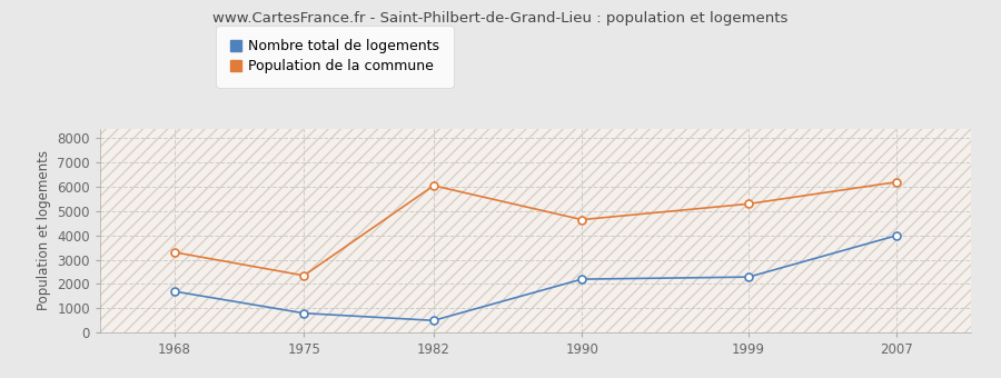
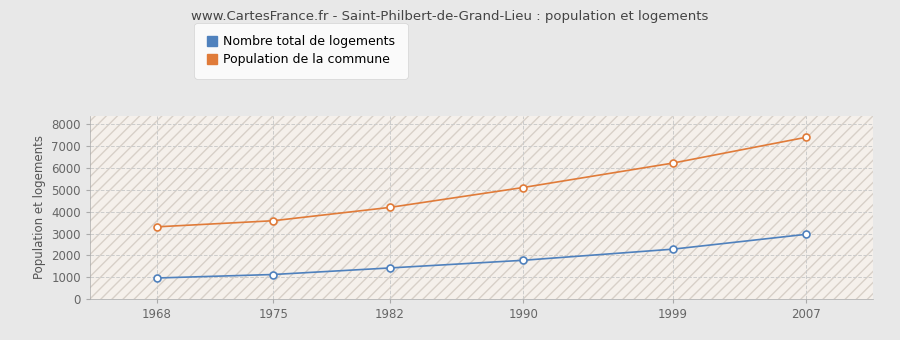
Nombre total de logements/1968: 1700 -> 970
Nombre total de logements/1975: 800 -> 1130
Population de la commune/1975: 2350 -> 3590
Nombre total de logements/1982: 500 -> 1430
Population de la commune/1982: 6050 -> 4200
Nombre total de logements/1990: 2200 -> 1780
Population de la commune/1990: 4650 -> 5110
Population de la commune/1999: 5300 -> 6230
Nombre total de logements/2007: 4000 -> 2970
Population de la commune/2007: 6200 -> 7410
